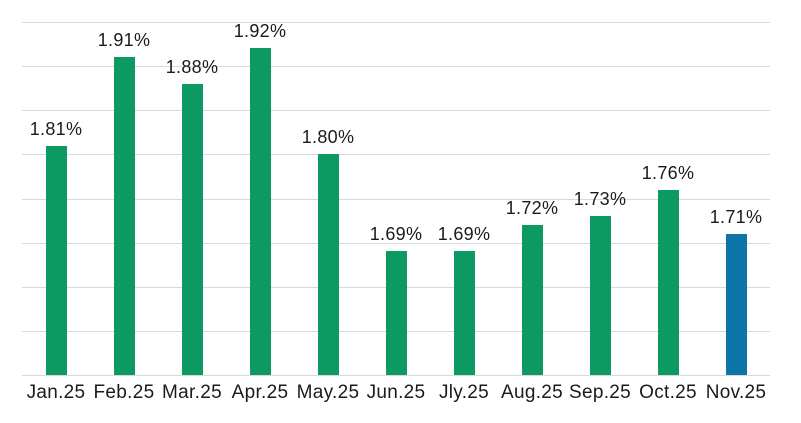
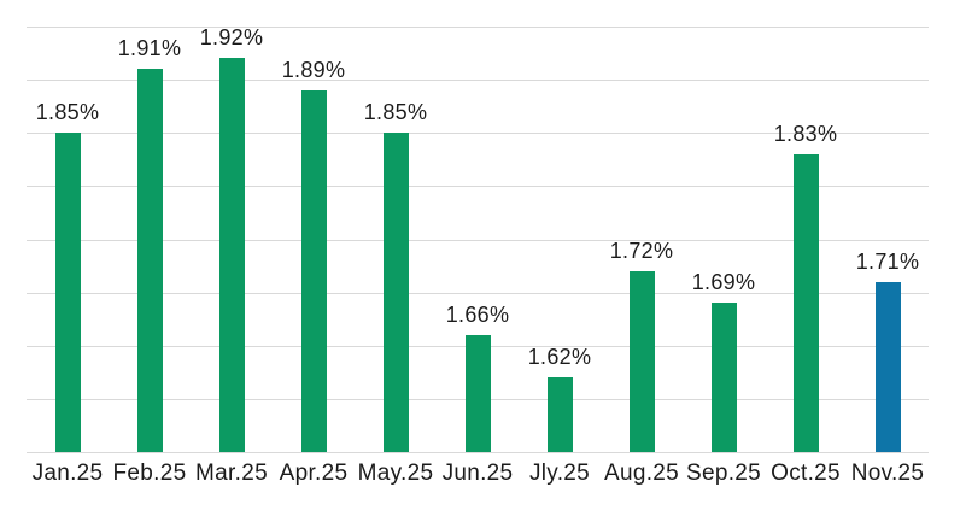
Jan.25: 1.81% -> 1.85%
Mar.25: 1.88% -> 1.92%
Apr.25: 1.92% -> 1.89%
May.25: 1.80% -> 1.85%
Jun.25: 1.69% -> 1.66%
Jly.25: 1.69% -> 1.62%
Sep.25: 1.73% -> 1.69%
Oct.25: 1.76% -> 1.83%
